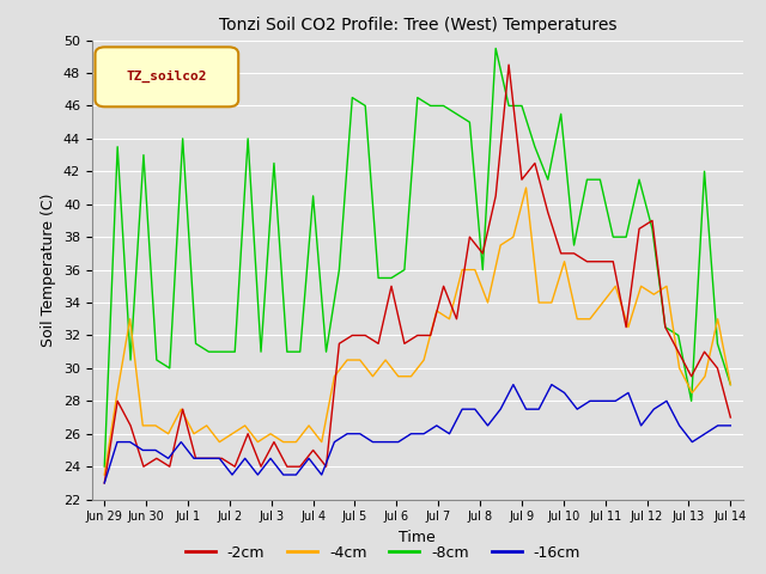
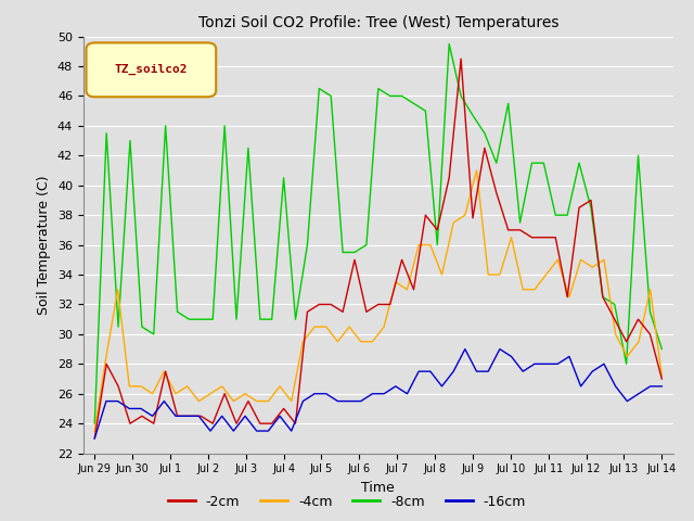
-2cm/Jul 9: 41.5 -> 37.8
-8cm/Jul 9: 46.0 -> 44.7
-4cm/Jul 14: 29.0 -> 27.2
